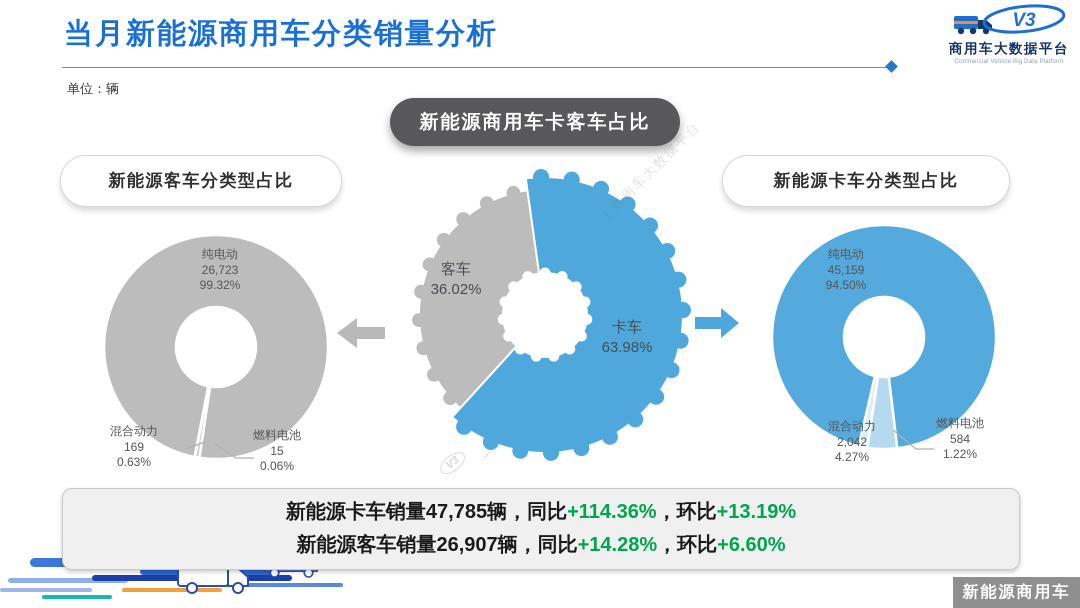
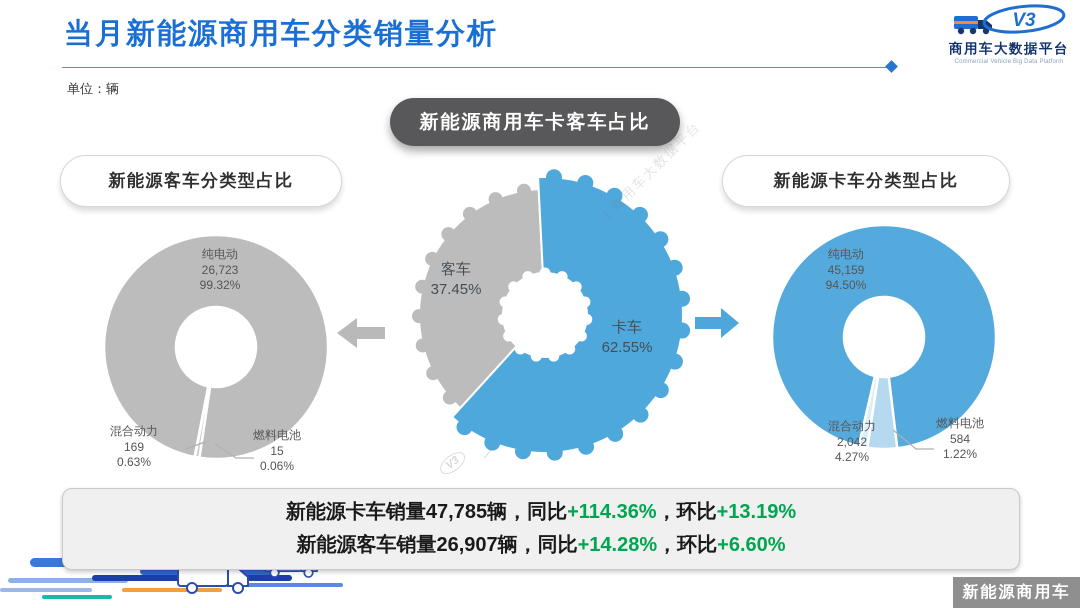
新能源商用车卡客车占比/客车: 36.02% -> 37.45%
新能源商用车卡客车占比/卡车: 63.98% -> 62.55%
